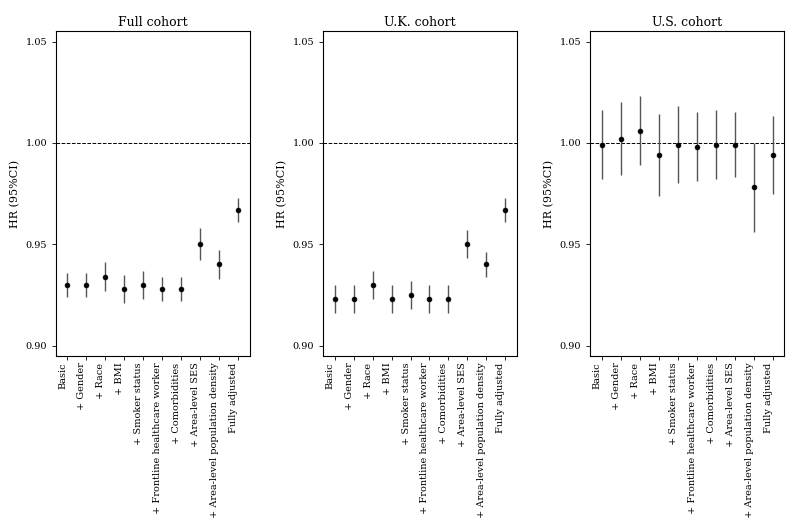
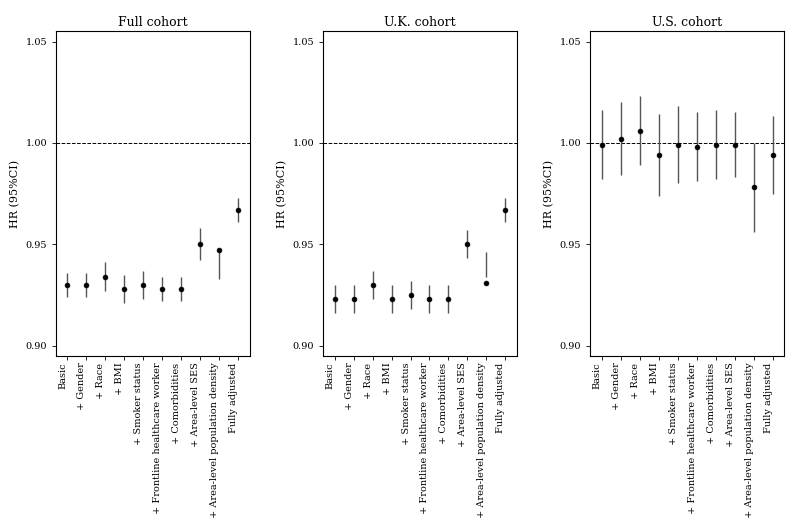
Full cohort/+ Area-level population density: 0.940 -> 0.947
U.K. cohort/+ Area-level population density: 0.940 -> 0.931
